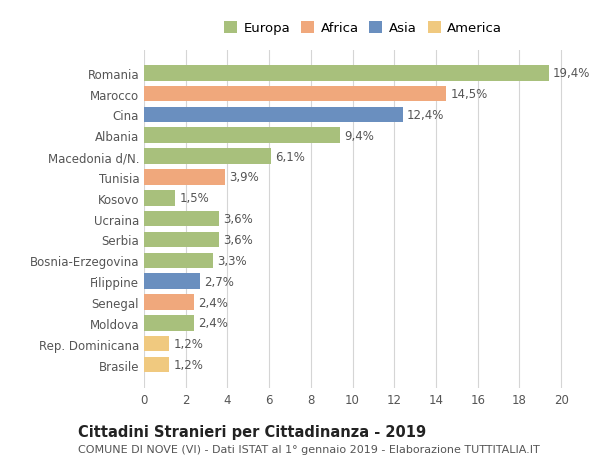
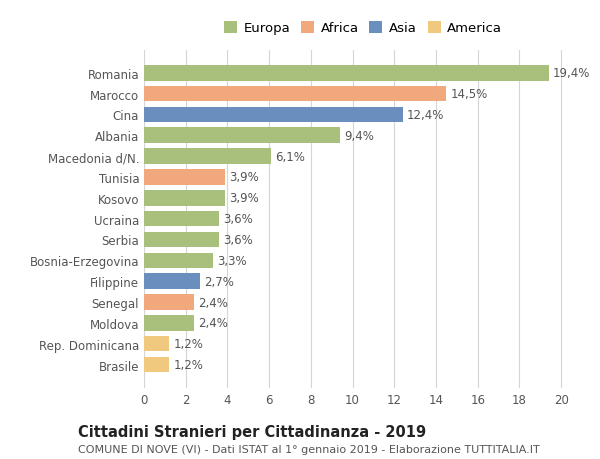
Kosovo: 1,5% -> 3,9%
